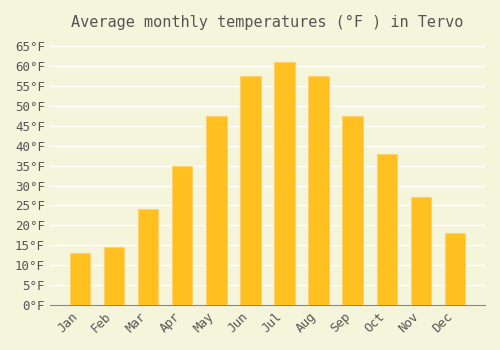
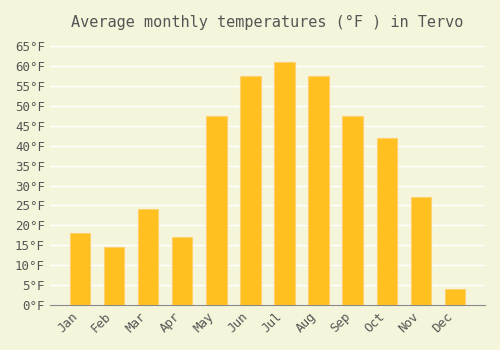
Jan: 13.0°F -> 18.0°F
Apr: 35.0°F -> 17.0°F
Oct: 38.0°F -> 42.0°F
Dec: 18.0°F -> 4.0°F
